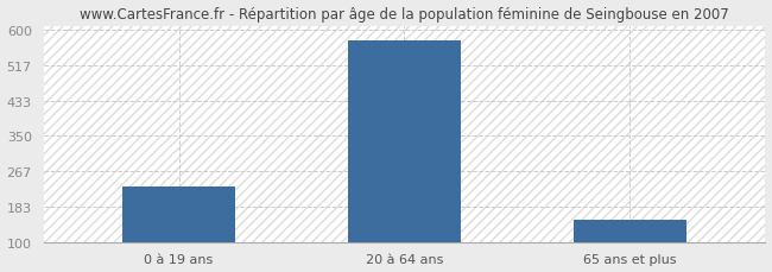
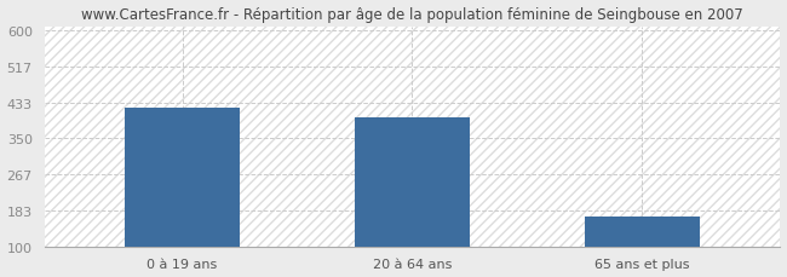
0 à 19 ans: 230 -> 420
20 à 64 ans: 575 -> 400
65 ans et plus: 153 -> 170
